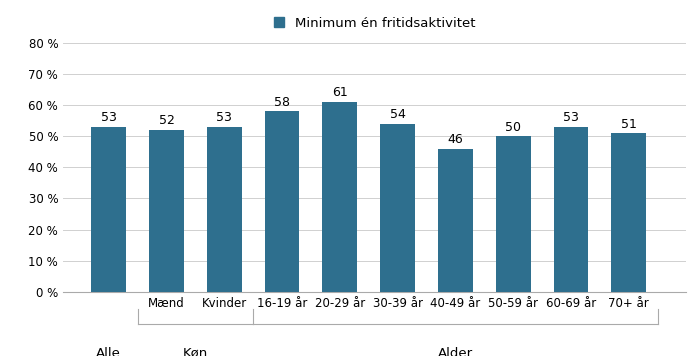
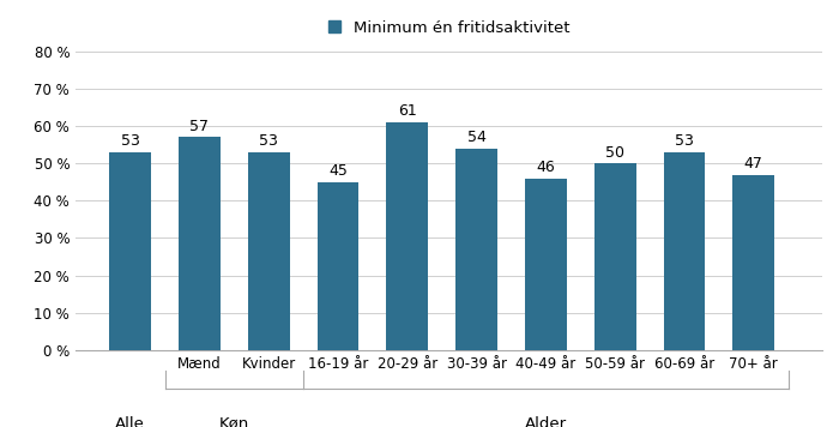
Mænd: 52 -> 57
16-19 år: 58 -> 45
70+ år: 51 -> 47
